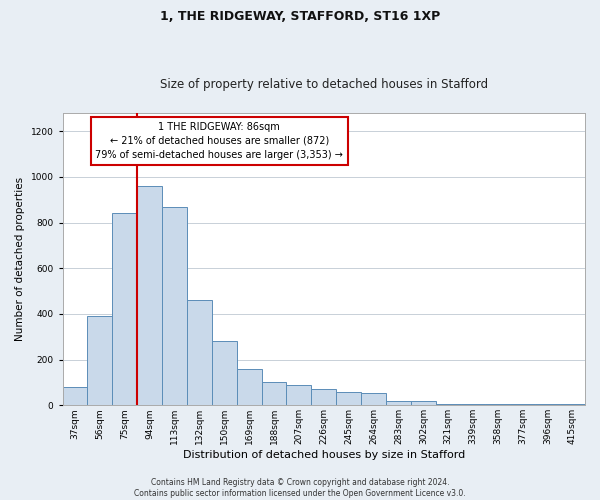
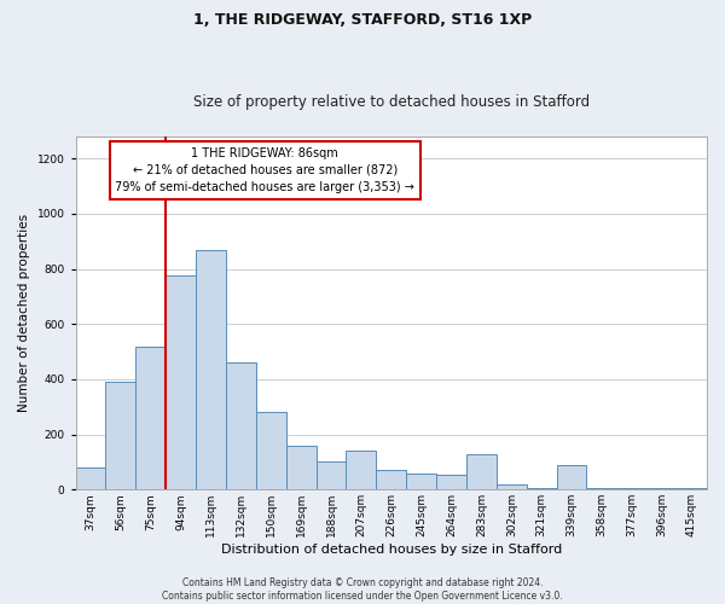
75sqm: 840 -> 520
94sqm: 960 -> 775
207sqm: 90 -> 140
283sqm: 20 -> 130
339sqm: 5 -> 90
